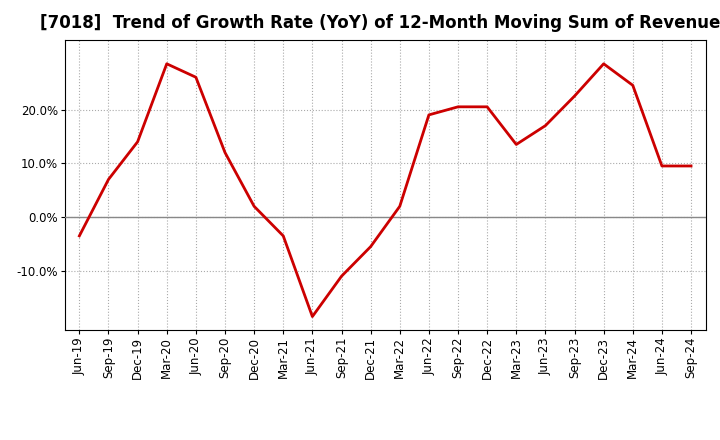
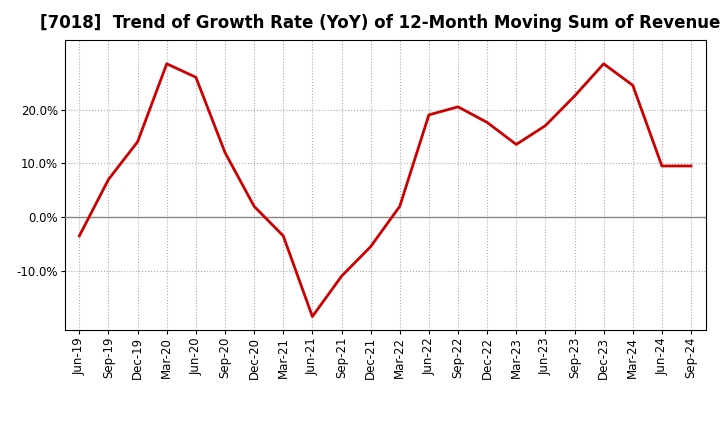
Dec-22: 20.5% -> 17.6%
